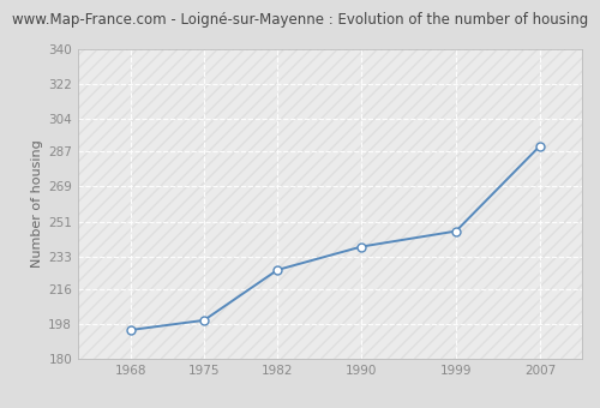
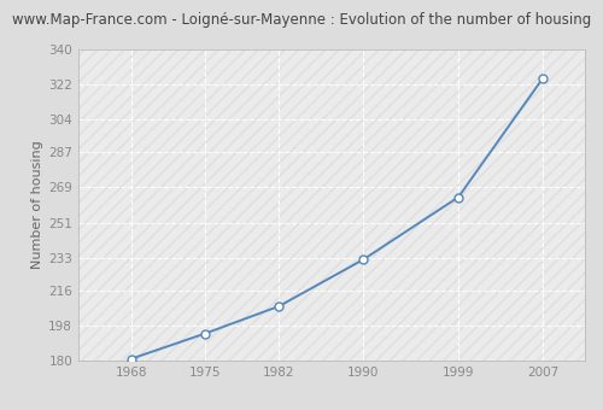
1968: 195 -> 181
1975: 200 -> 194
1982: 226 -> 208
1990: 238 -> 232
1999: 246 -> 264
2007: 290 -> 325
